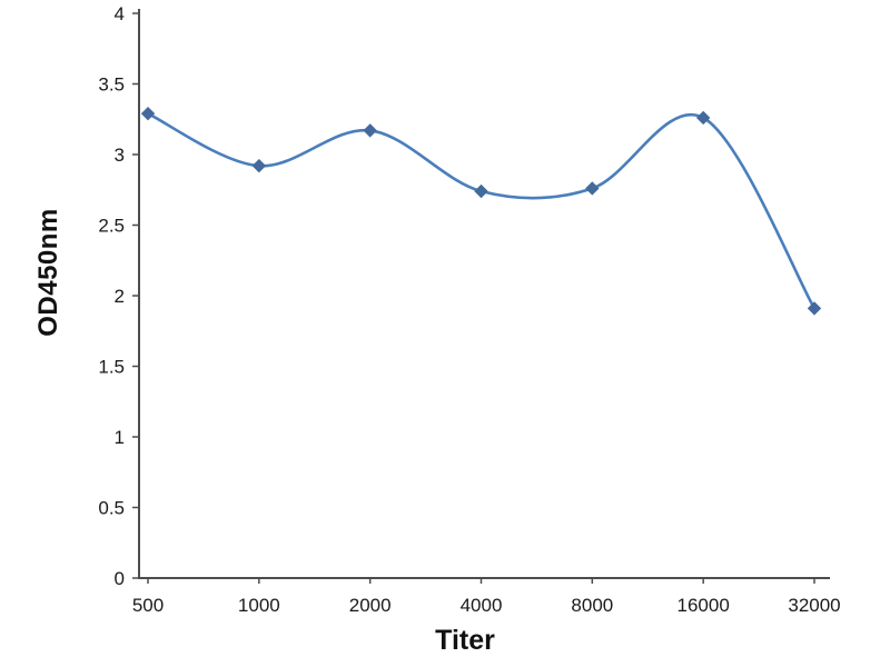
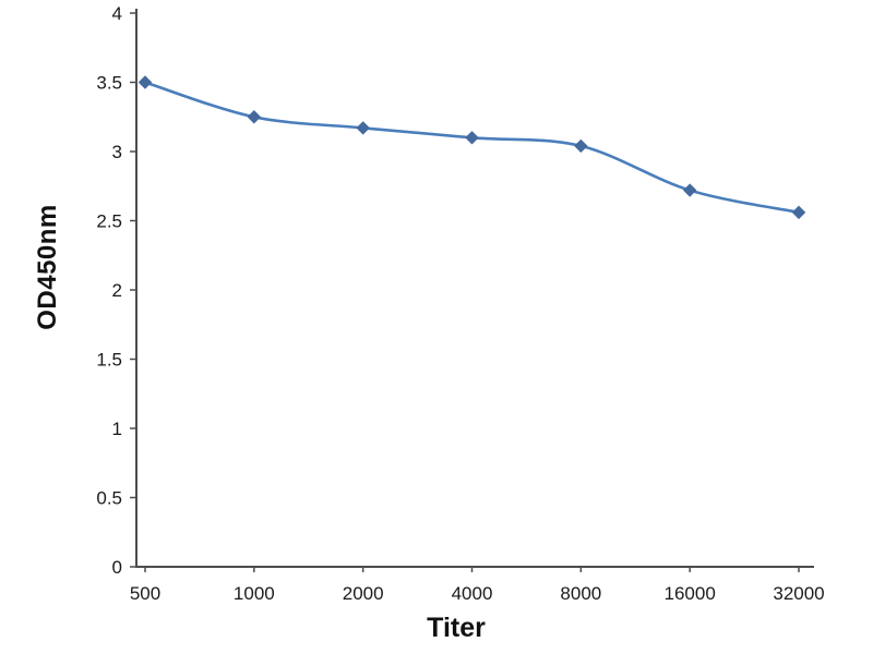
500: 3.29 -> 3.50
1000: 2.92 -> 3.25
4000: 2.74 -> 3.10
8000: 2.76 -> 3.04
16000: 3.26 -> 2.72
32000: 1.91 -> 2.56
